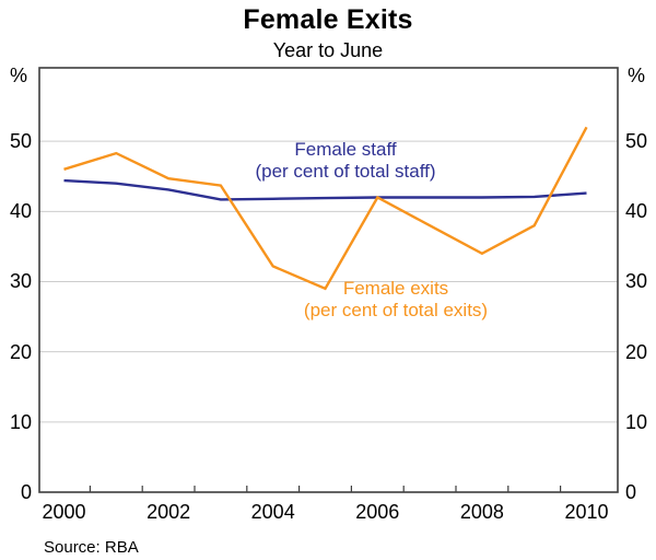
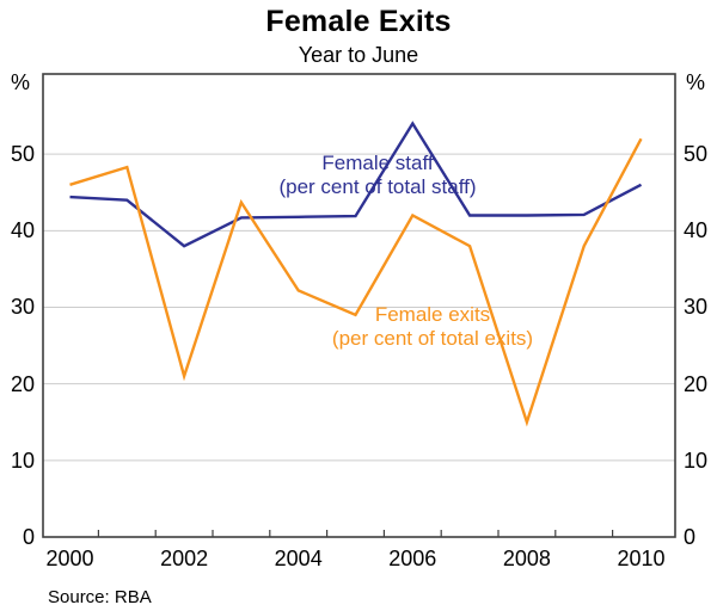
Female staff (per cent of total staff)/2002: 43 -> 38
Female exits (per cent of total exits)/2002: 45 -> 21
Female staff (per cent of total staff)/2006: 42 -> 54
Female exits (per cent of total exits)/2008: 34 -> 15
Female staff (per cent of total staff)/2010: 43 -> 46
